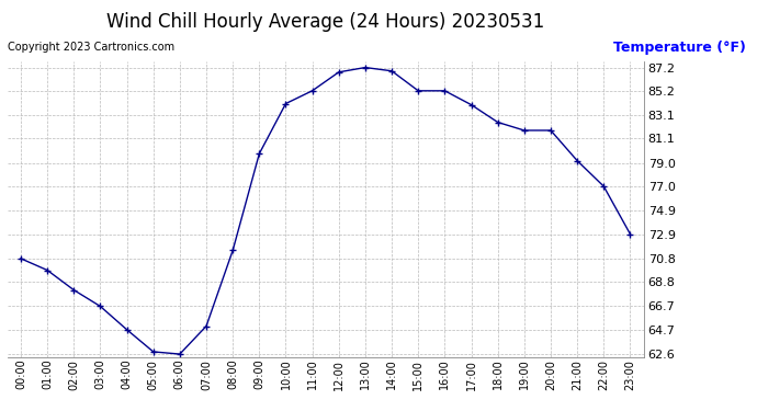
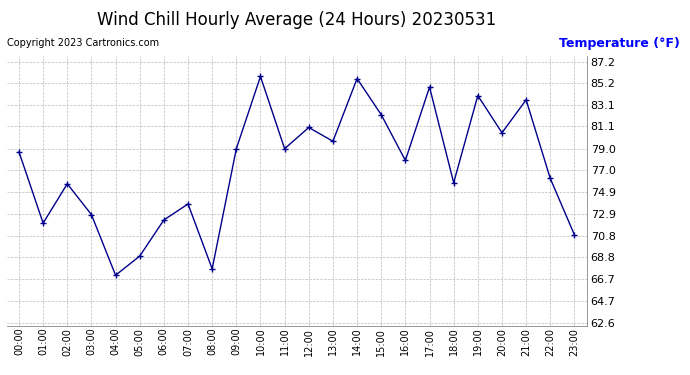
00:00: 70.8 -> 78.7
01:00: 69.8 -> 72.0
02:00: 68.1 -> 75.7
03:00: 66.7 -> 72.8
04:00: 64.7 -> 67.1
05:00: 62.8 -> 68.9
06:00: 62.6 -> 72.3
07:00: 65.0 -> 73.8
08:00: 71.5 -> 67.7
09:00: 79.8 -> 79.0
10:00: 84.1 -> 85.8
11:00: 85.2 -> 79.0
12:00: 86.8 -> 81.0
13:00: 87.2 -> 79.7
14:00: 86.9 -> 85.6
15:00: 85.2 -> 82.2
16:00: 85.2 -> 77.9
17:00: 84.0 -> 84.8
18:00: 82.5 -> 75.8
19:00: 81.8 -> 84.0
20:00: 81.8 -> 80.5
21:00: 79.2 -> 83.6
22:00: 77.0 -> 76.2
23:00: 72.9 -> 70.9
